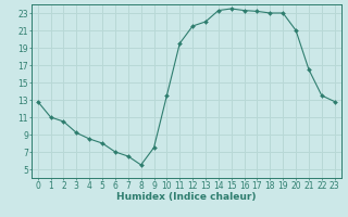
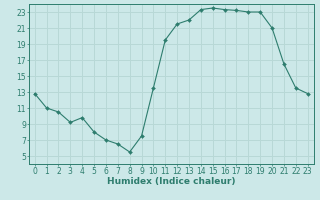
4: 8.5 -> 9.8
